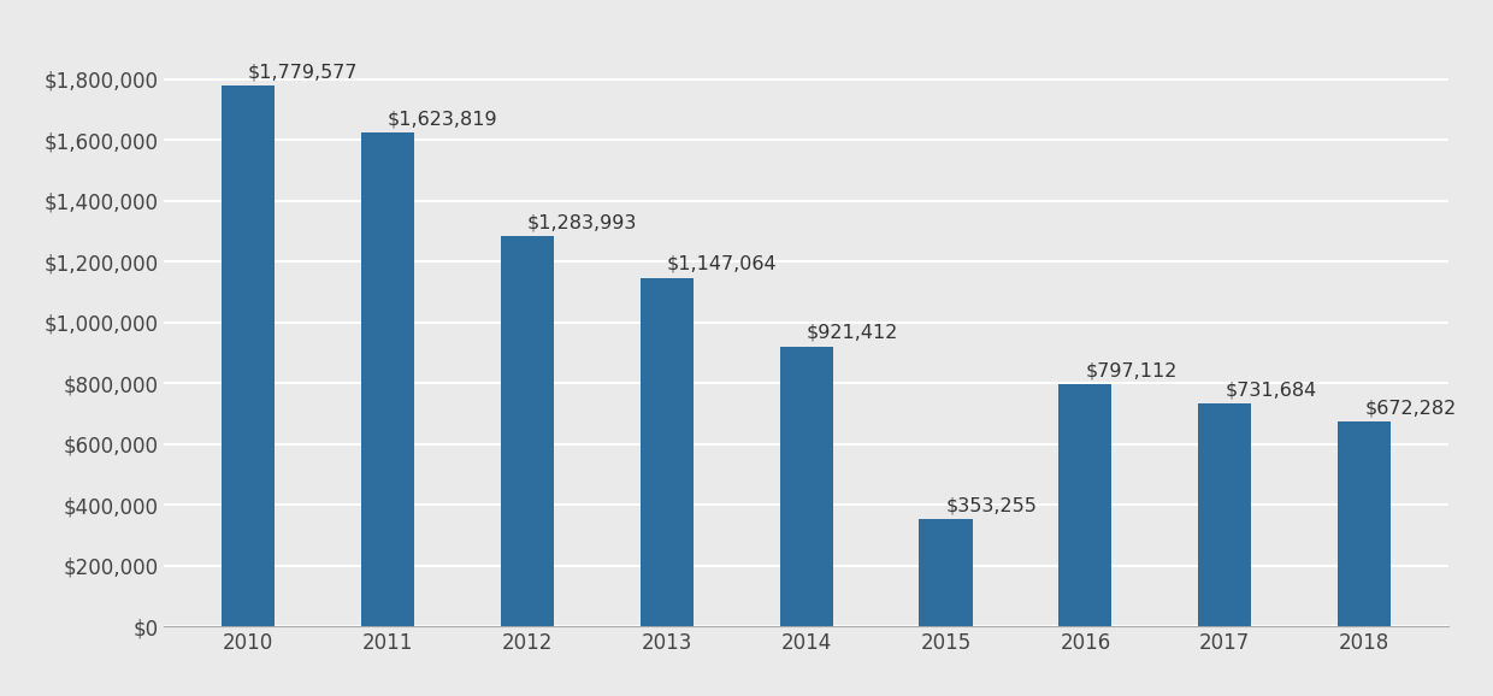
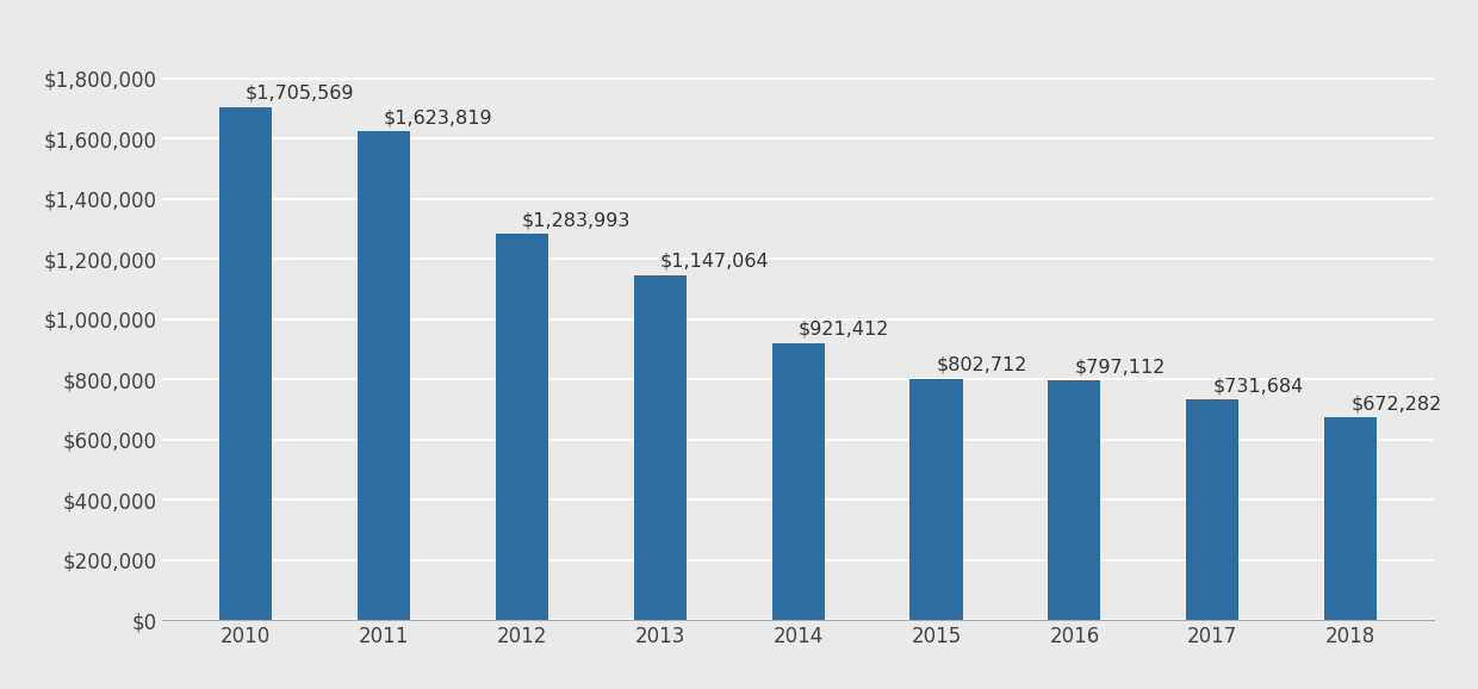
2010: $1,779,577 -> $1,705,569
2015: $353,255 -> $802,712
